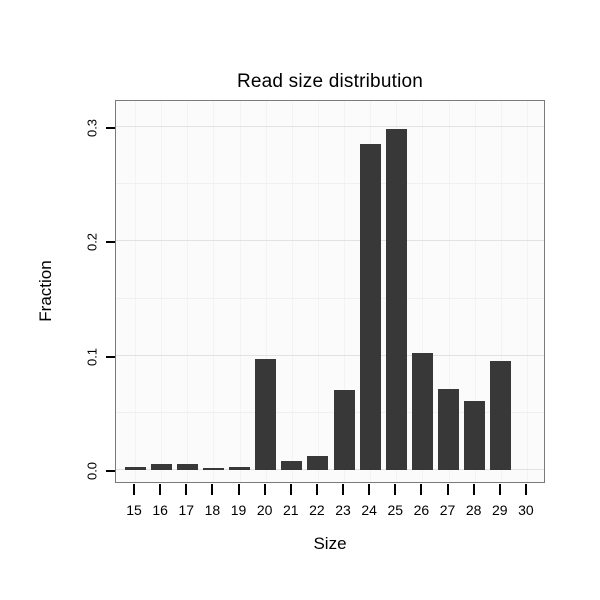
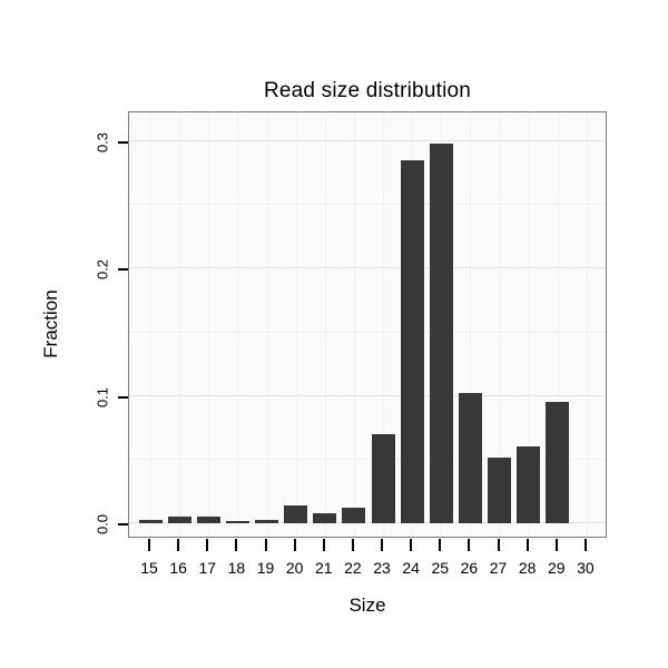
20: 0.097 -> 0.014
27: 0.071 -> 0.052
